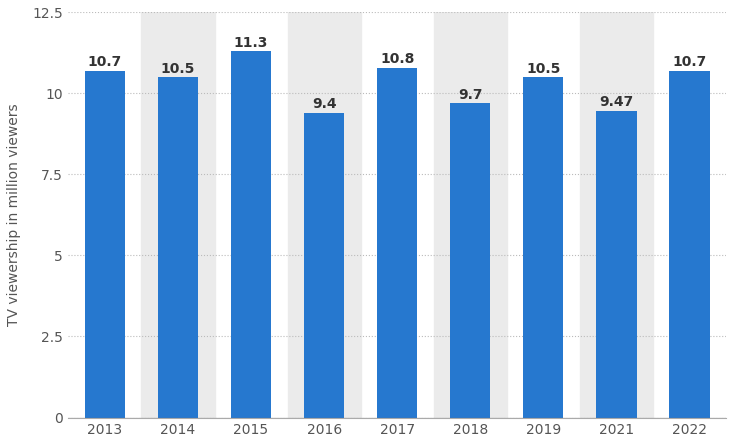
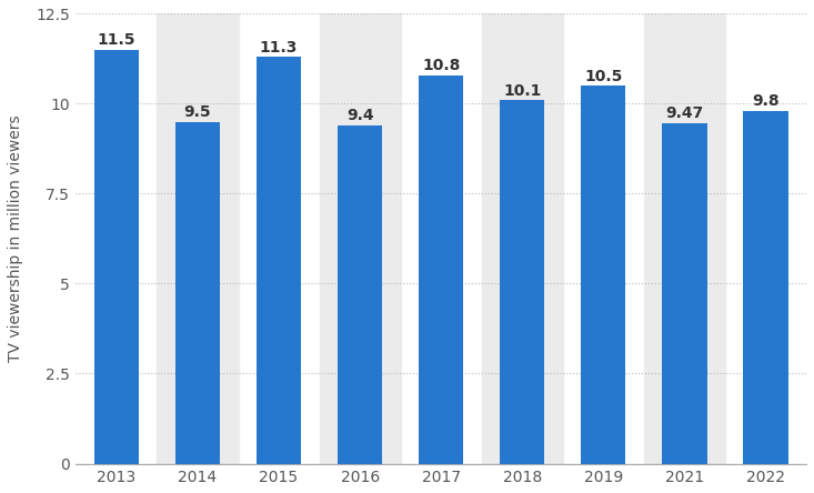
2013: 10.7 -> 11.5
2014: 10.5 -> 9.5
2018: 9.7 -> 10.1
2022: 10.7 -> 9.8
